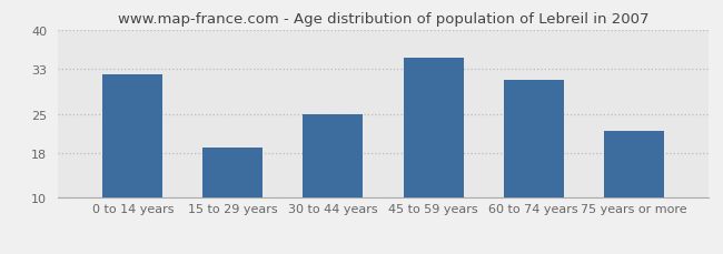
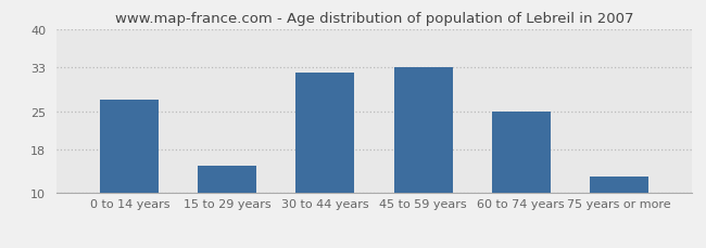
0 to 14 years: 32 -> 27
15 to 29 years: 19 -> 15
30 to 44 years: 25 -> 32
45 to 59 years: 35 -> 33
60 to 74 years: 31 -> 25
75 years or more: 22 -> 13
